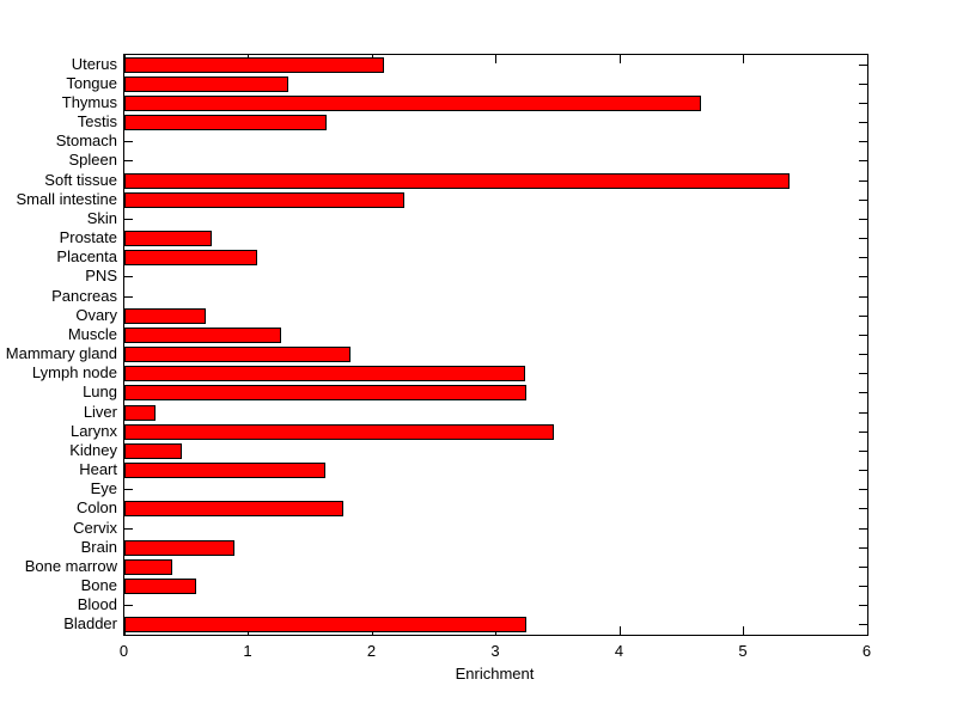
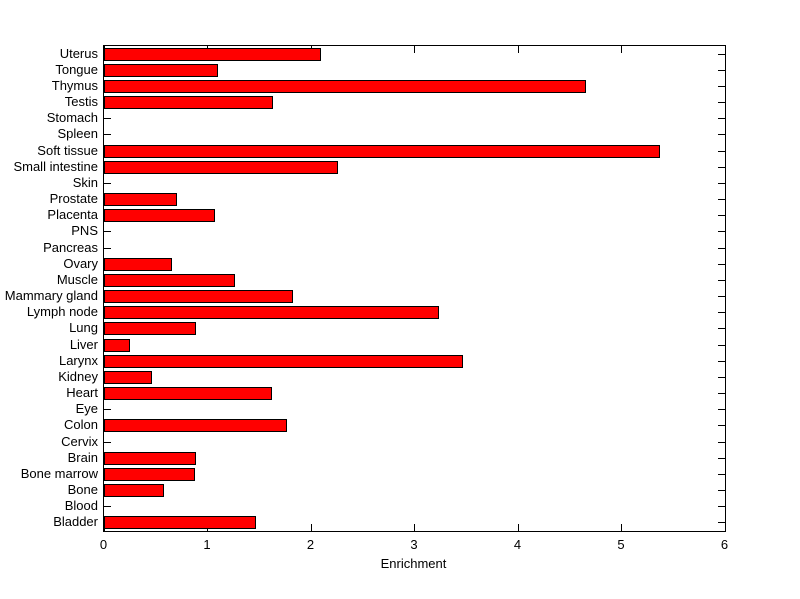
Tongue: 1.32 -> 1.10
Lung: 3.25 -> 0.89
Bone marrow: 0.39 -> 0.88
Bladder: 3.25 -> 1.47
